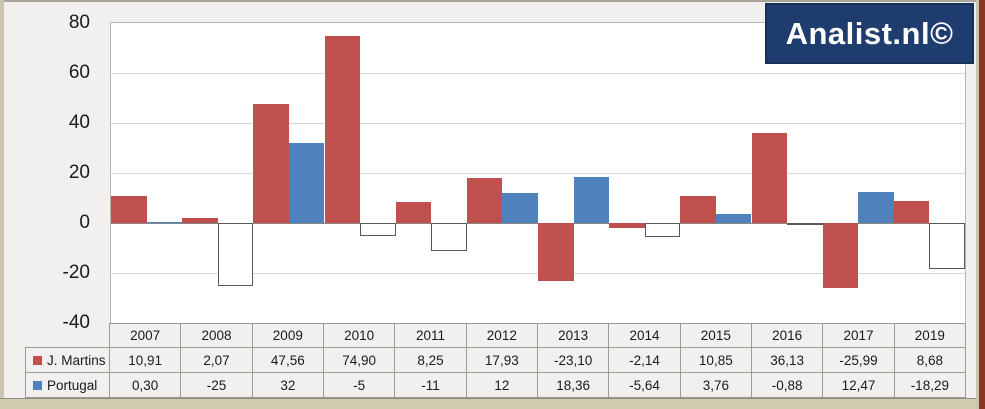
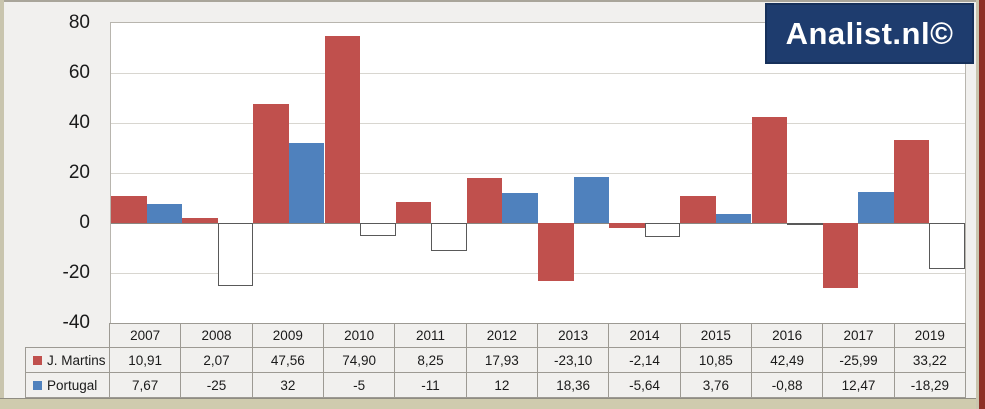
Portugal/2007: 0,30 -> 7,67
J. Martins/2016: 36,13 -> 42,49
J. Martins/2019: 8,68 -> 33,22
